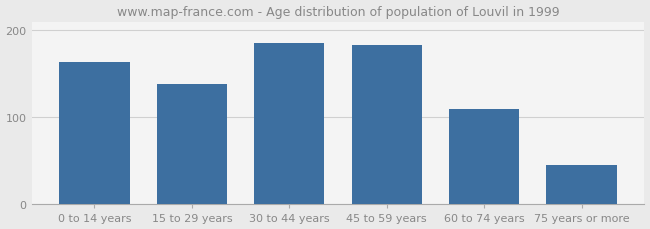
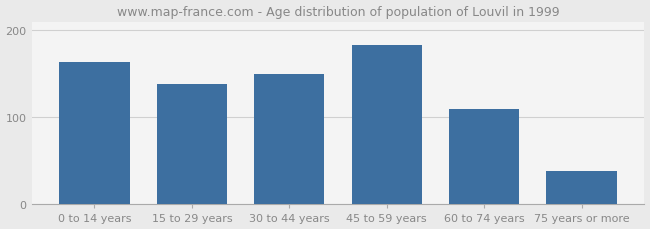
30 to 44 years: 185 -> 150
75 years or more: 45 -> 38
